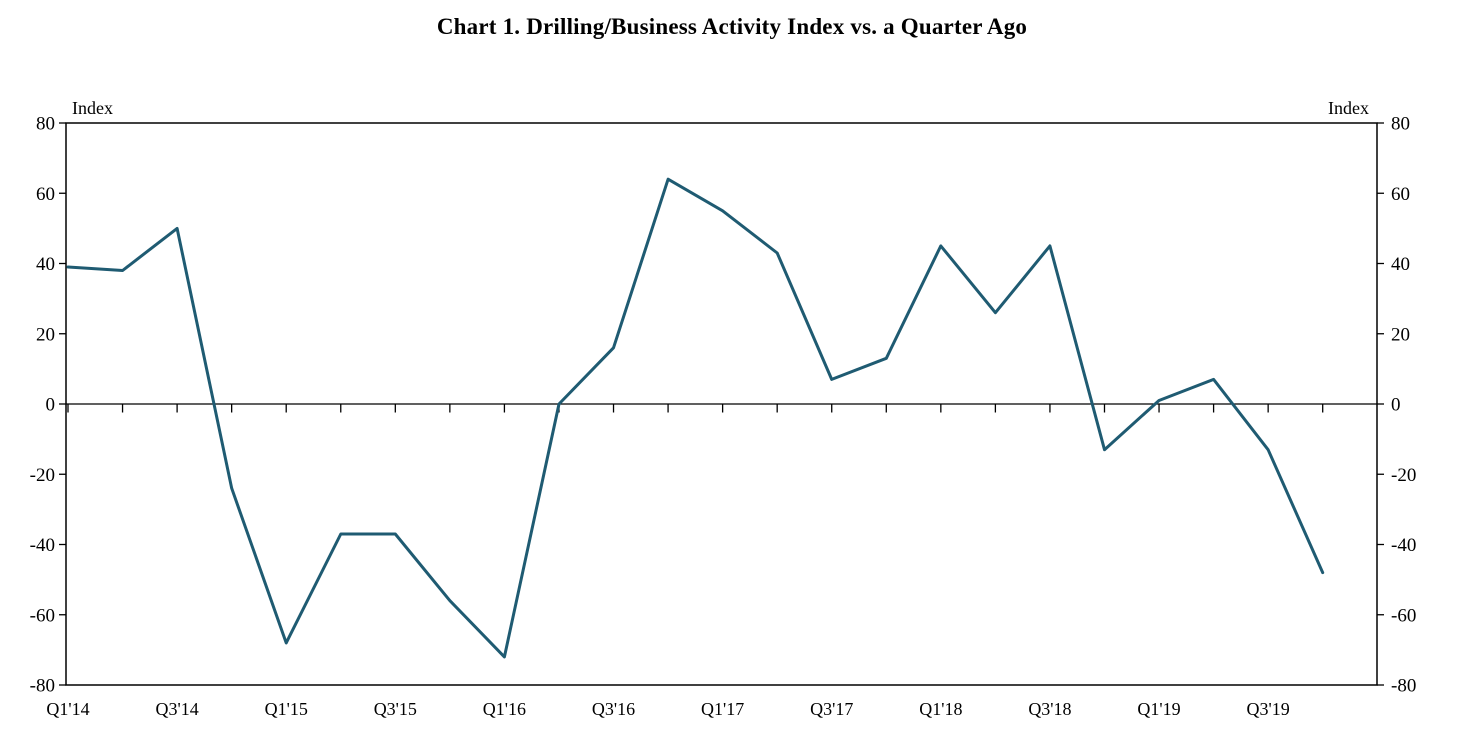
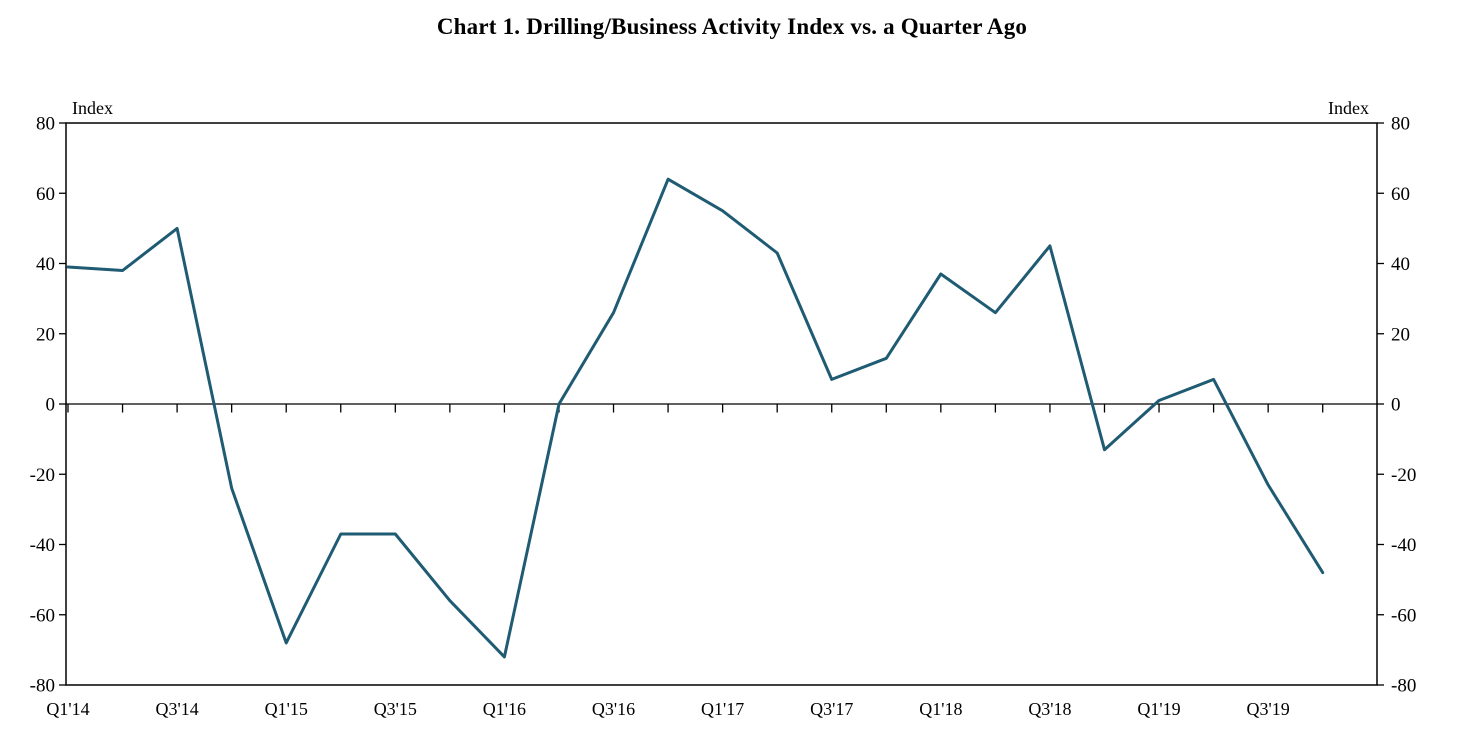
Q3'16: 16 -> 26
Q1'18: 45 -> 37
Q3'19: -13 -> -23
